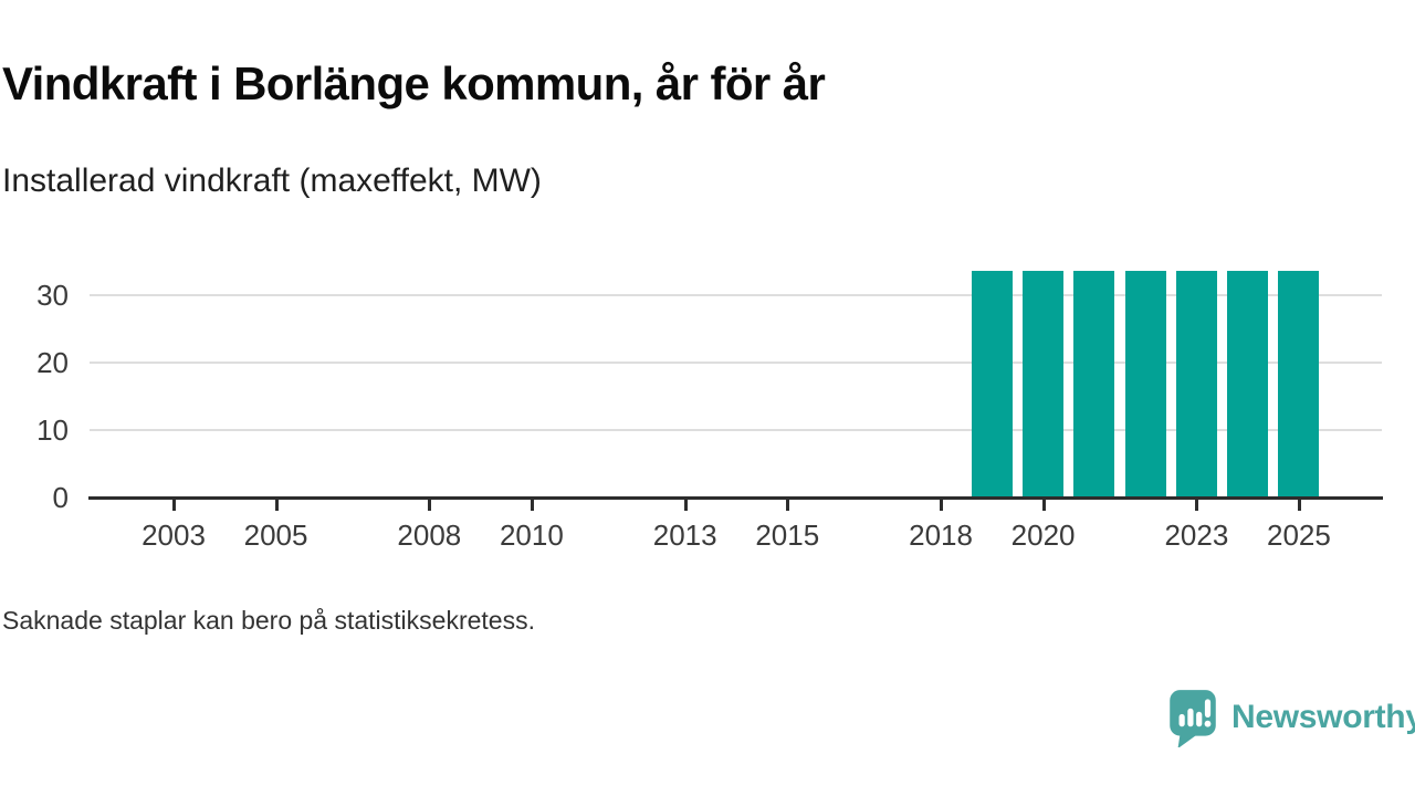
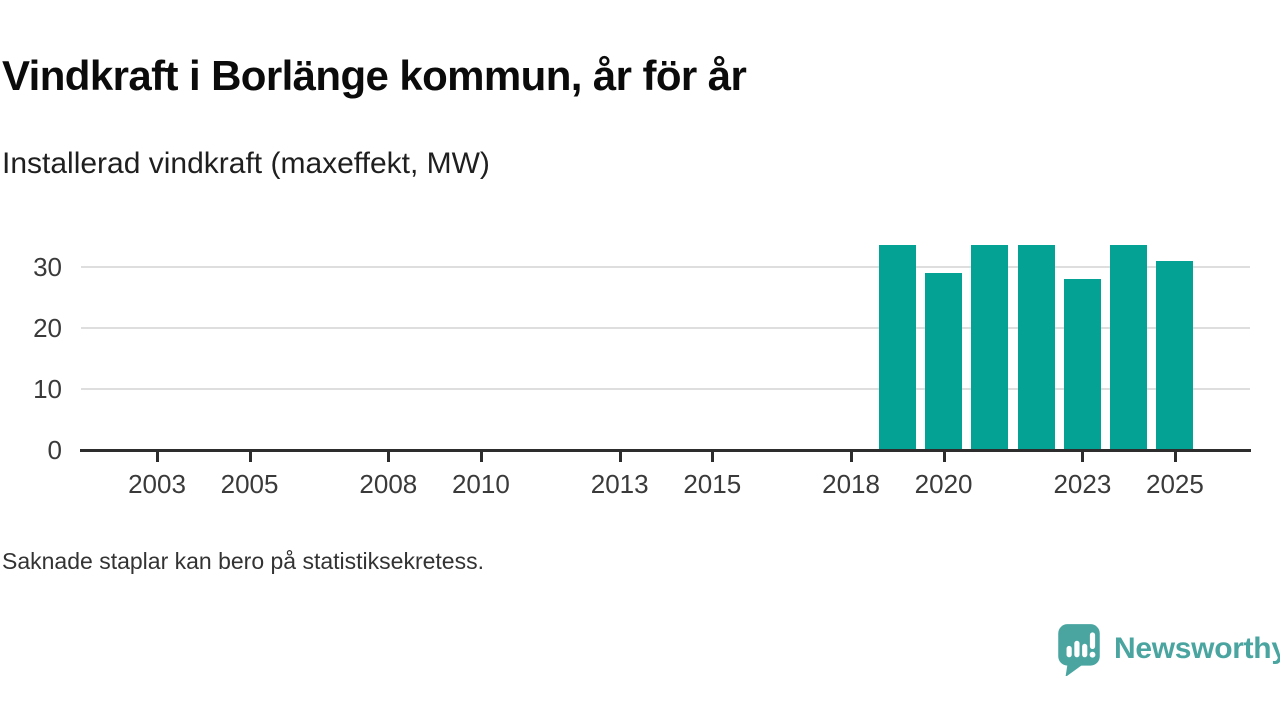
2020: 34 -> 29
2023: 34 -> 28
2025: 34 -> 31
